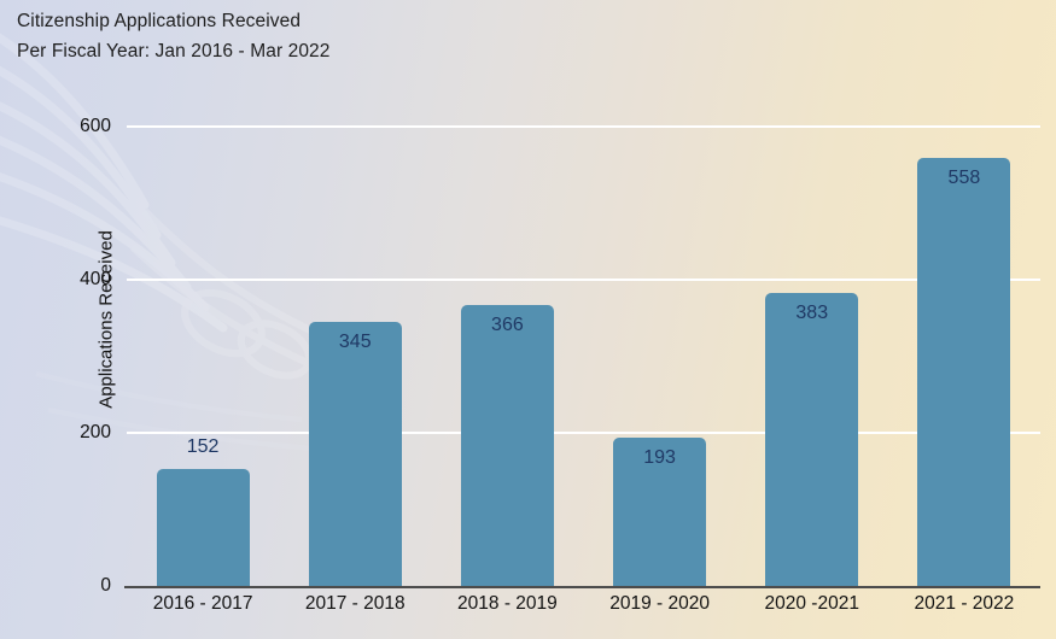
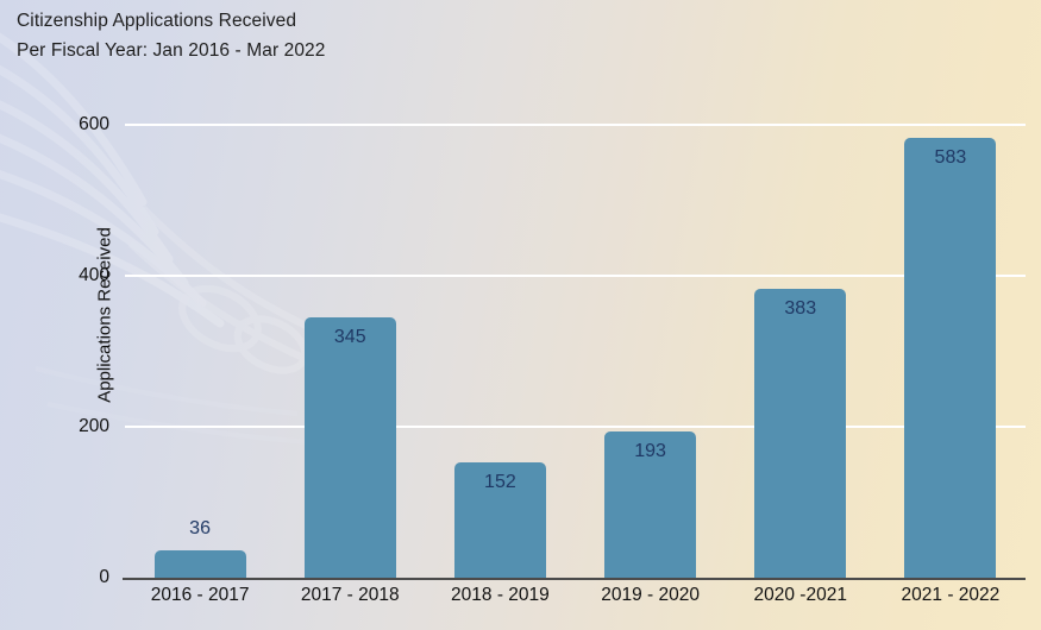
2016 - 2017: 152 -> 36
2018 - 2019: 366 -> 152
2021 - 2022: 558 -> 583
